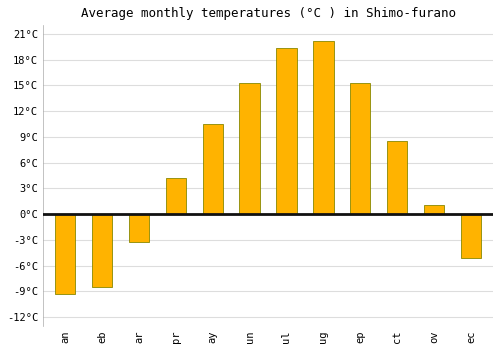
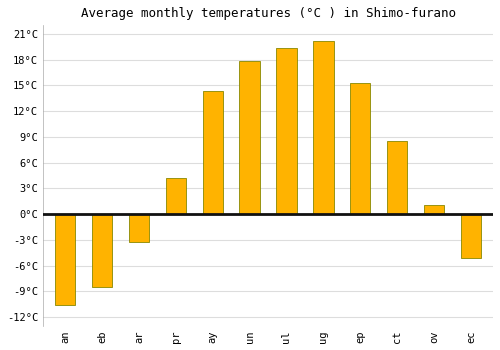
an: -9.3°C -> -10.6°C
ay: 10.5°C -> 14.4°C
un: 15.3°C -> 17.8°C
